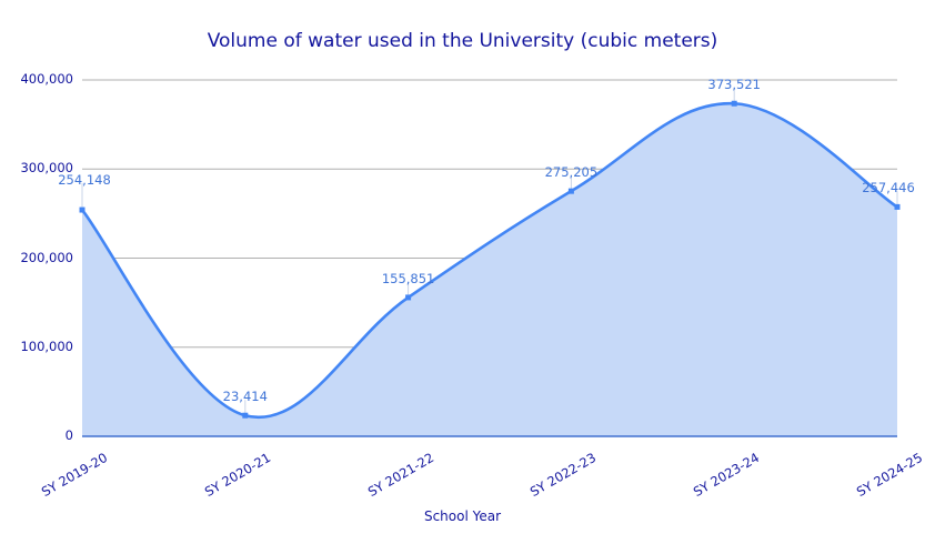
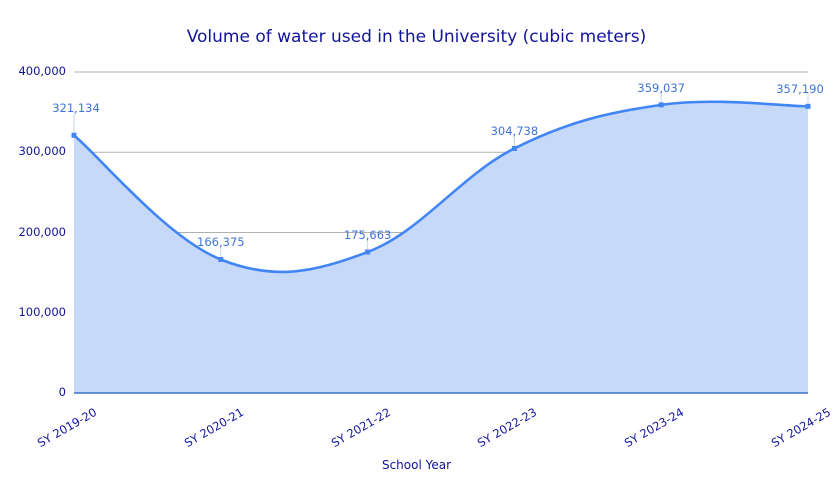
SY 2019-20: 254,148 -> 321,134
SY 2020-21: 23,414 -> 166,375
SY 2021-22: 155,851 -> 175,663
SY 2022-23: 275,205 -> 304,738
SY 2023-24: 373,521 -> 359,037
SY 2024-25: 257,446 -> 357,190
